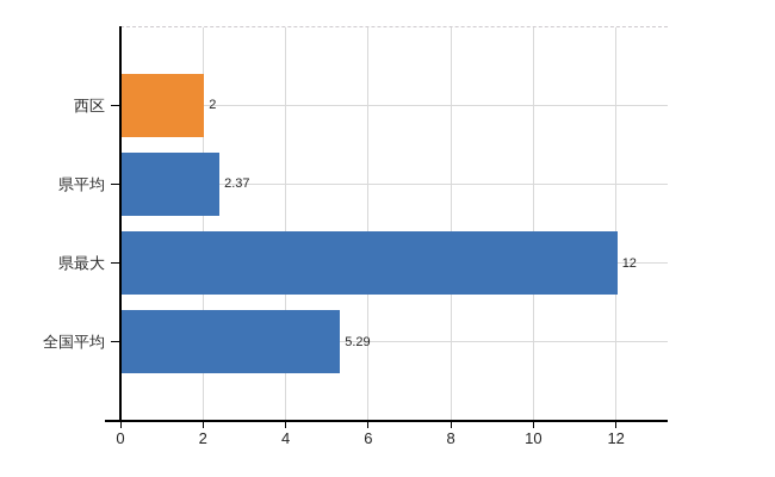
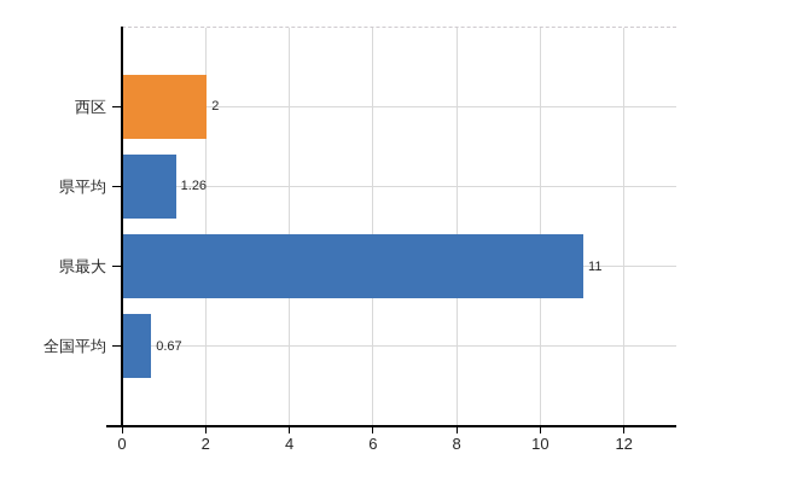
県平均: 2.37 -> 1.26
県最大: 12 -> 11
全国平均: 5.29 -> 0.67
